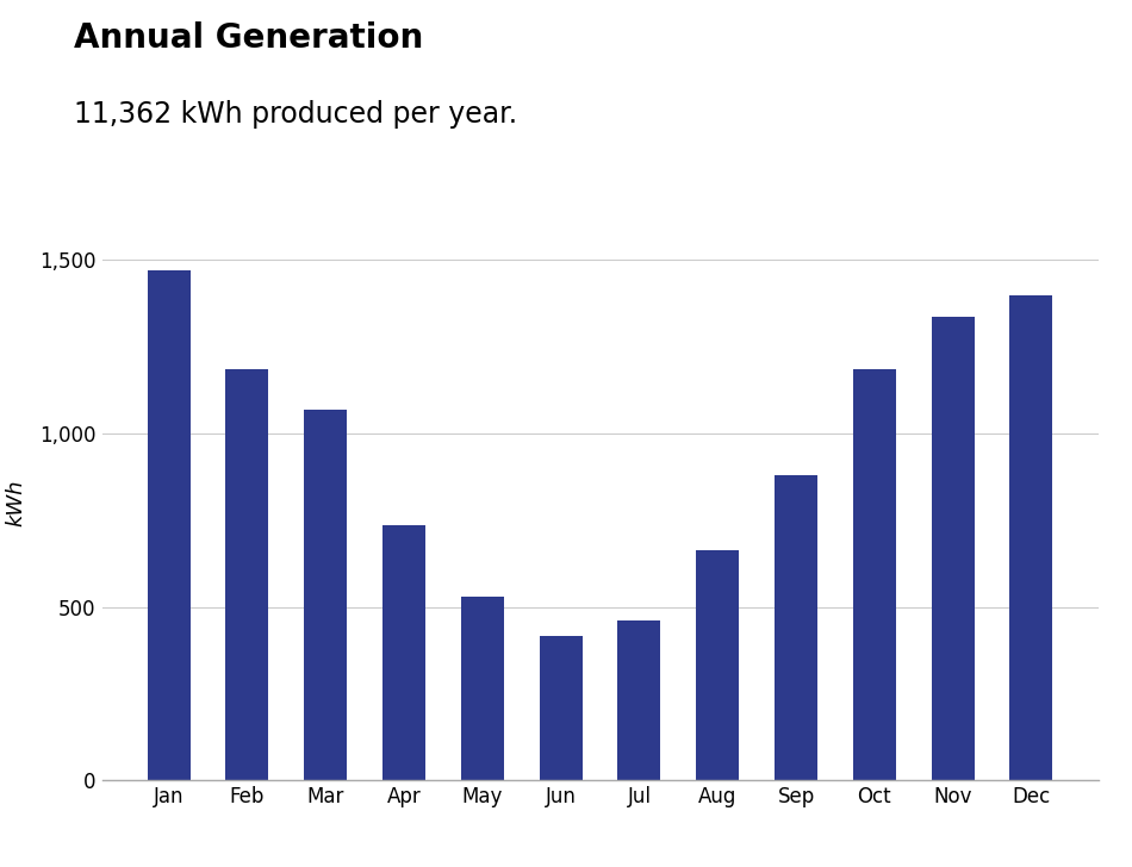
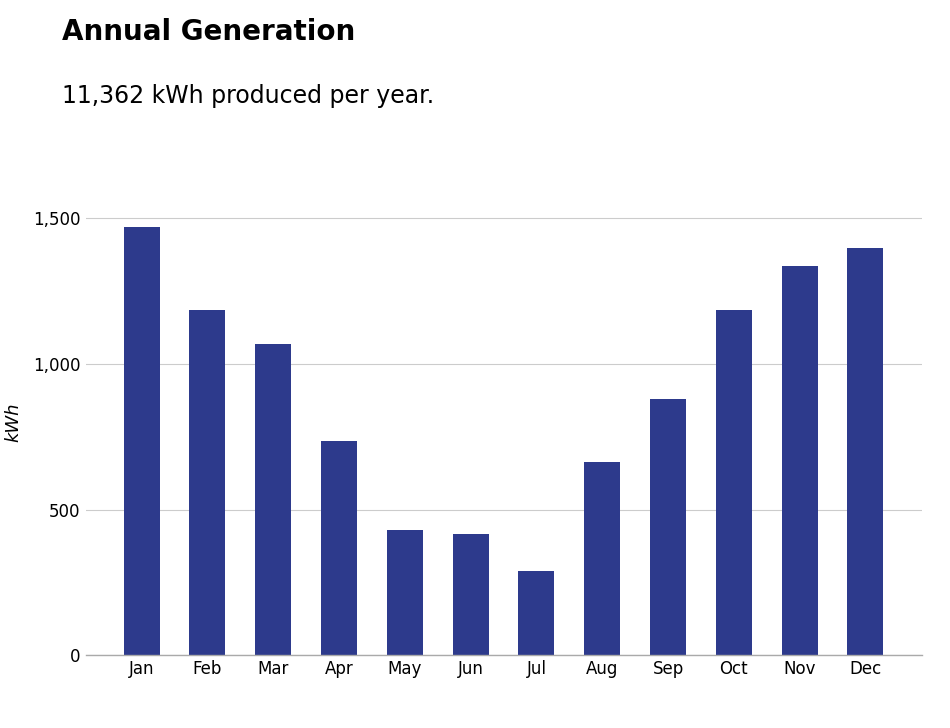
May: 530 -> 430
Jul: 460 -> 290
